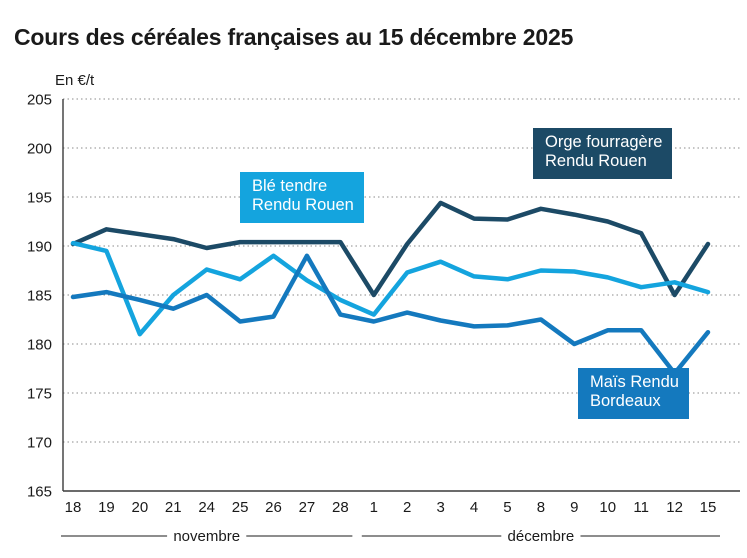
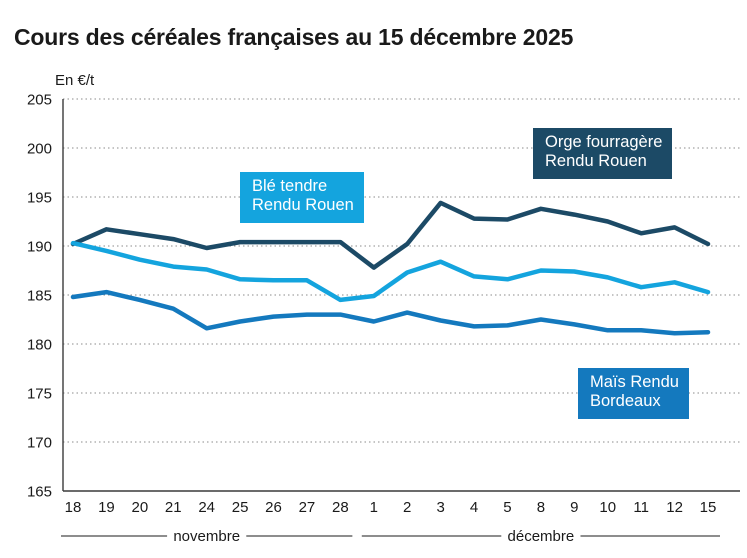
Blé tendre Rendu Rouen/20: 181 -> 189
Blé tendre Rendu Rouen/21: 185 -> 188
Maïs Rendu Bordeaux/24: 185 -> 182
Blé tendre Rendu Rouen/26: 189 -> 186
Maïs Rendu Bordeaux/27: 189 -> 183
Orge fourragère Rendu Rouen/1: 185 -> 188
Blé tendre Rendu Rouen/1: 183 -> 185
Maïs Rendu Bordeaux/9: 180 -> 182
Orge fourragère Rendu Rouen/12: 185 -> 192
Maïs Rendu Bordeaux/12: 177 -> 181
